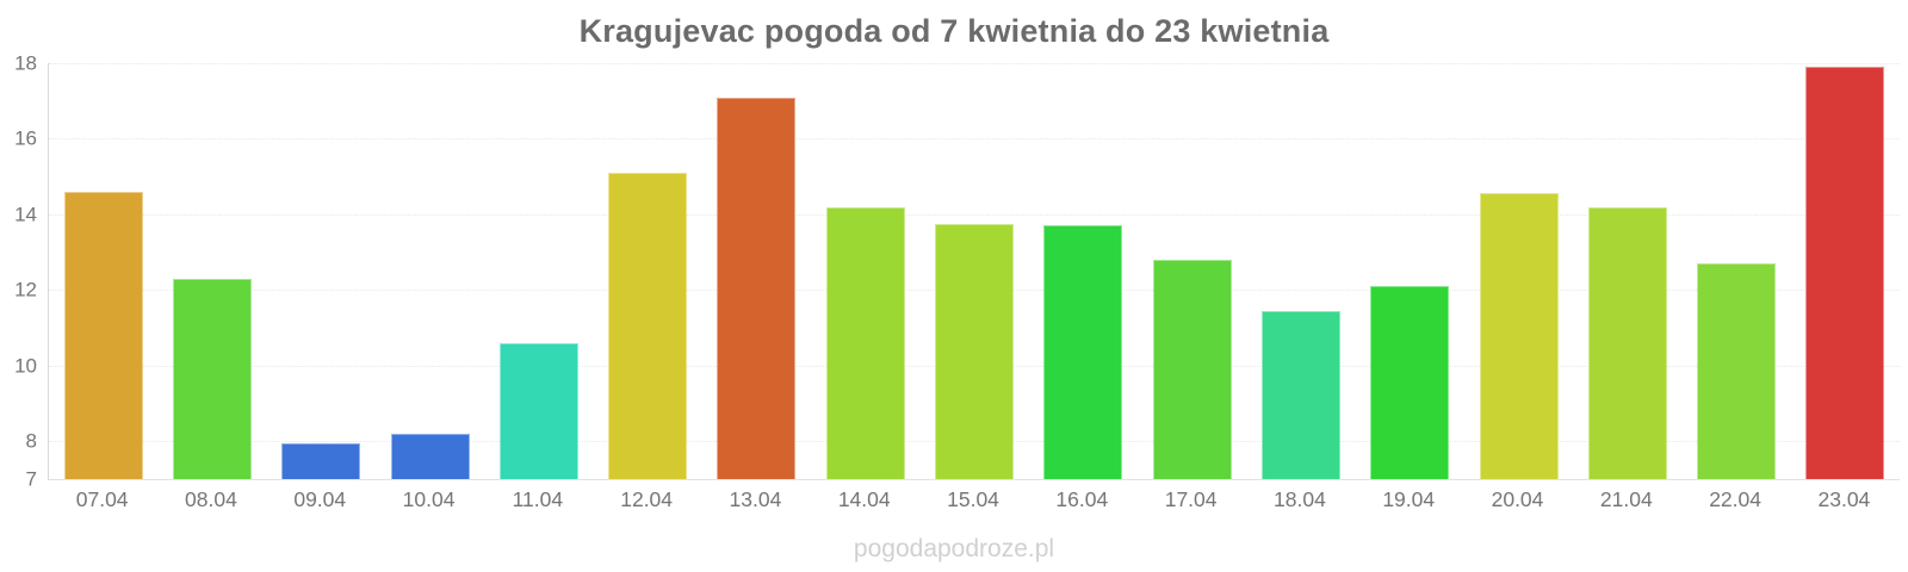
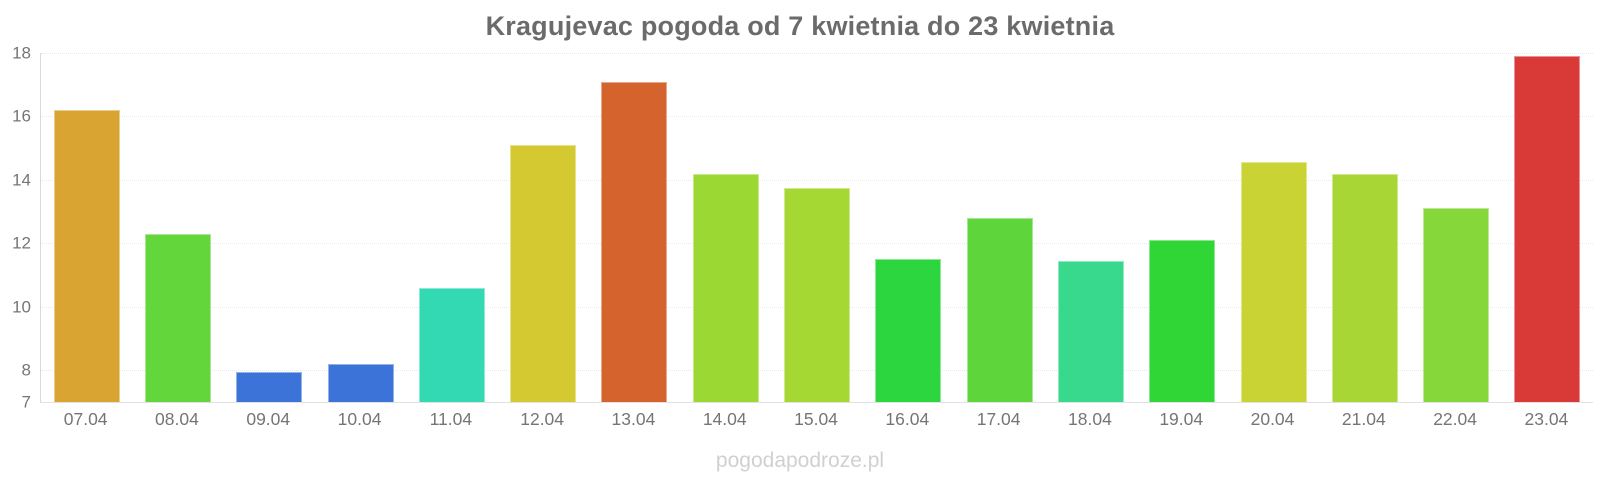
07.04: 14.6 -> 16.2
16.04: 13.7 -> 11.5
22.04: 12.7 -> 13.1
